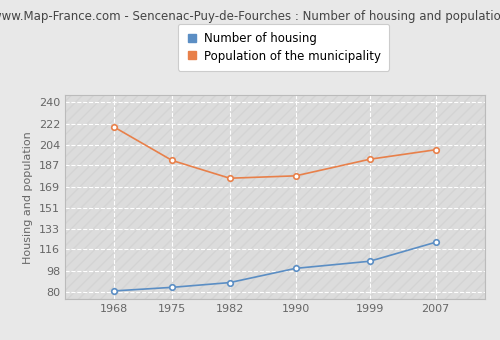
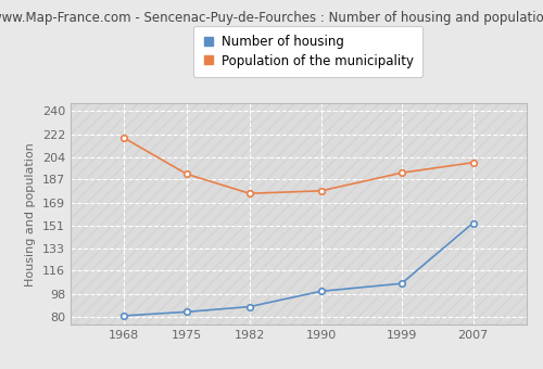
Number of housing/2007: 122 -> 153
